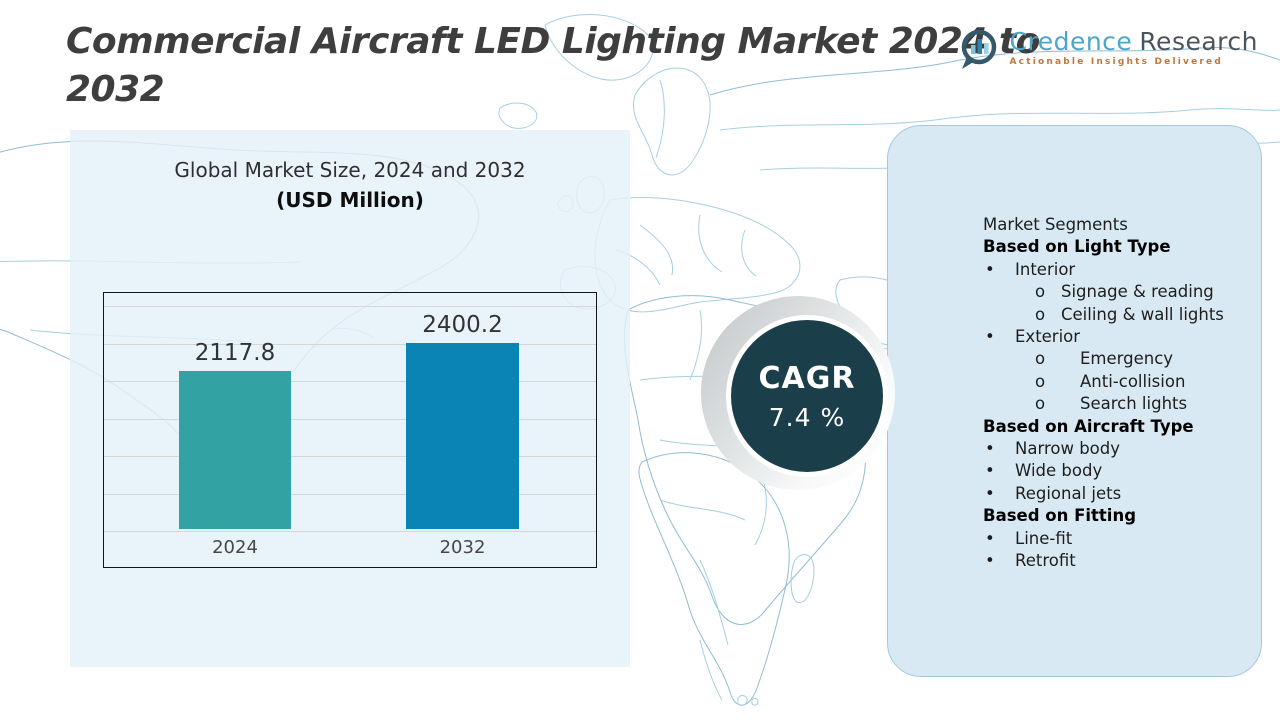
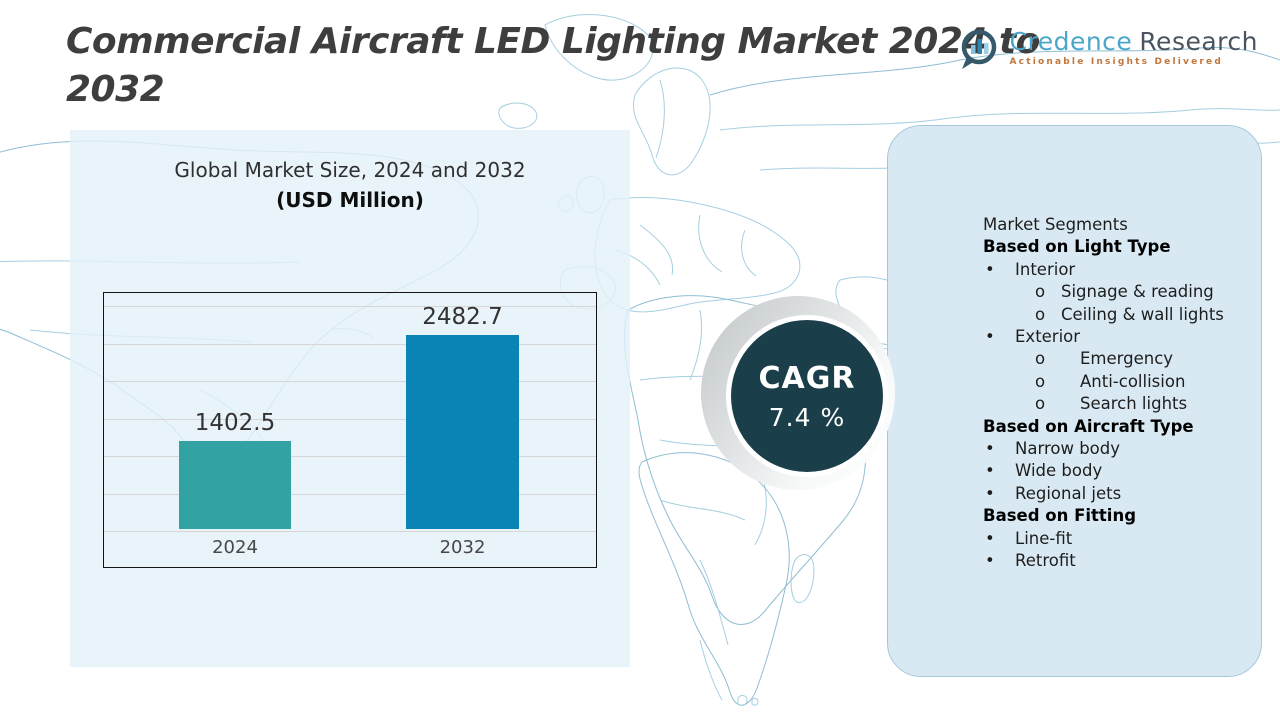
2024: 2117.8 -> 1402.5
2032: 2400.2 -> 2482.7
